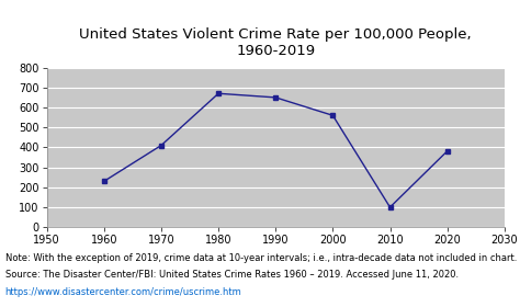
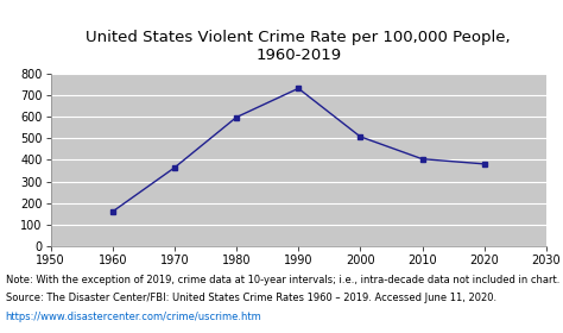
1960: 230 -> 160
1970: 410 -> 360
1980: 670 -> 600
1990: 650 -> 730
2000: 560 -> 510
2010: 100 -> 400
